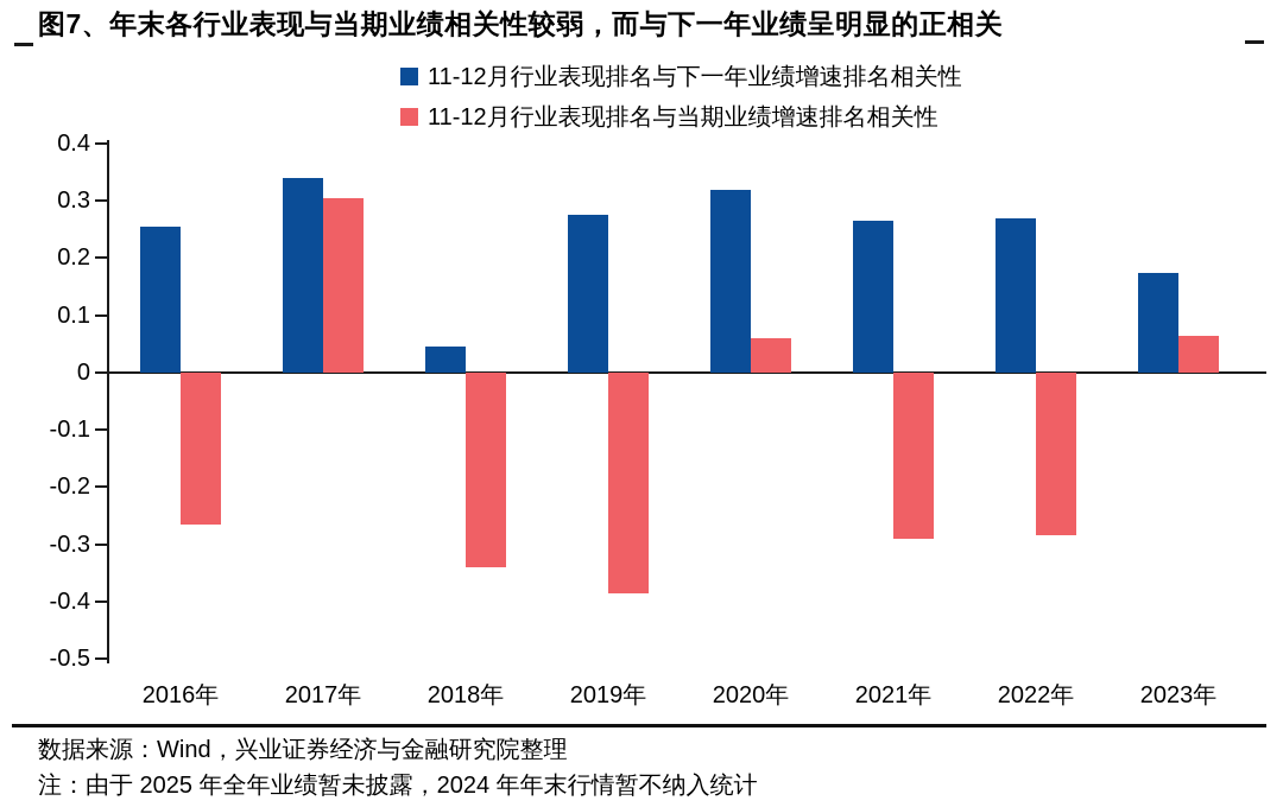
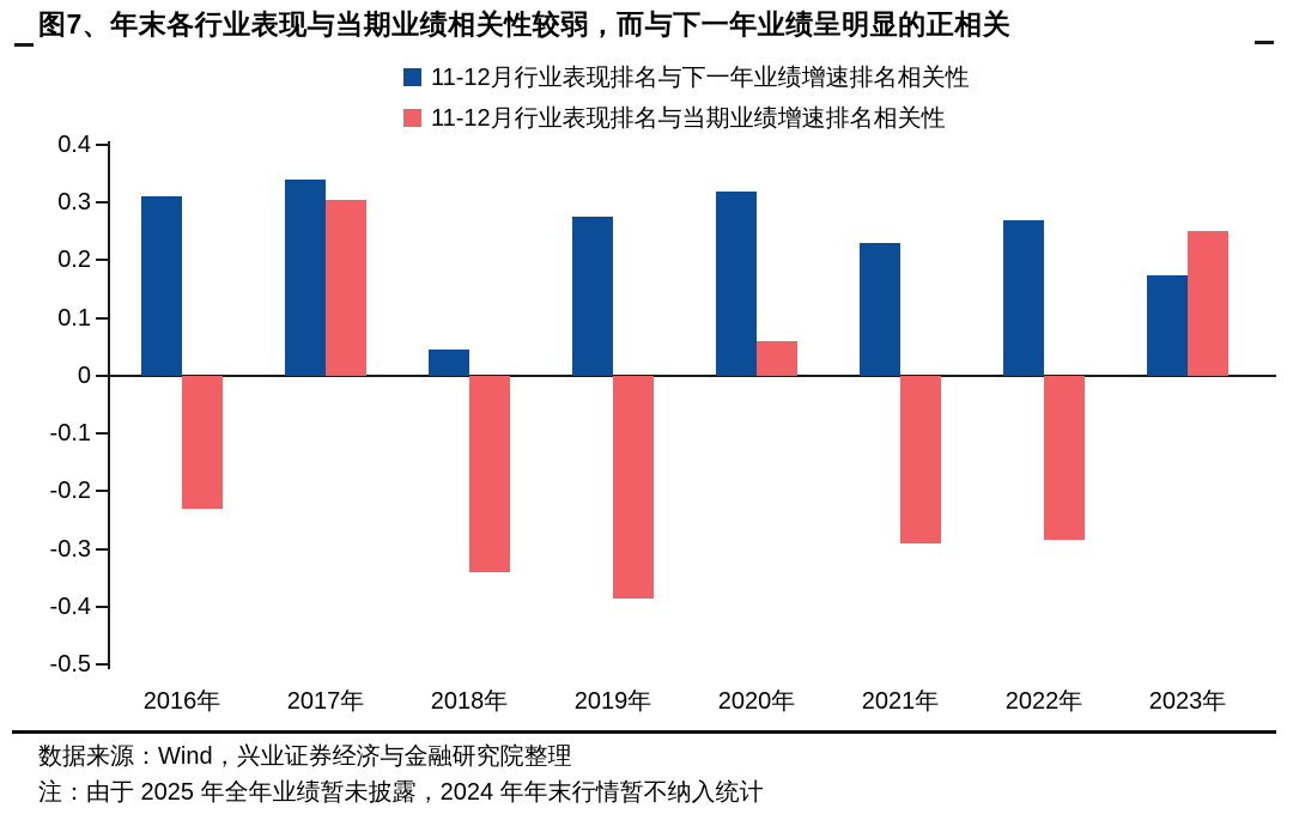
11-12月行业表现排名与下一年业绩增速排名相关性/2016年: 0.26 -> 0.31
11-12月行业表现排名与当期业绩增速排名相关性/2016年: -0.27 -> -0.23
11-12月行业表现排名与下一年业绩增速排名相关性/2021年: 0.27 -> 0.23
11-12月行业表现排名与当期业绩增速排名相关性/2023年: 0.07 -> 0.25
